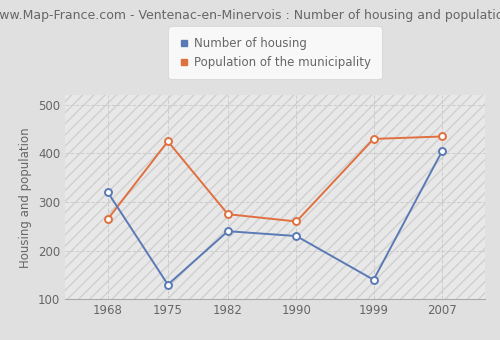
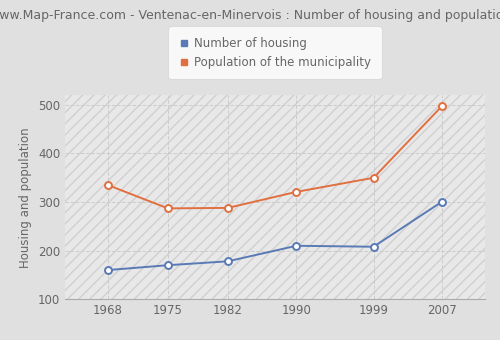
Number of housing/1968: 320 -> 160
Population of the municipality/1968: 265 -> 335
Number of housing/1975: 130 -> 170
Population of the municipality/1975: 425 -> 287
Number of housing/1982: 240 -> 178
Population of the municipality/1982: 275 -> 288
Number of housing/1990: 230 -> 210
Population of the municipality/1990: 260 -> 321
Number of housing/1999: 140 -> 208
Population of the municipality/1999: 430 -> 350
Number of housing/2007: 405 -> 301
Population of the municipality/2007: 435 -> 498
